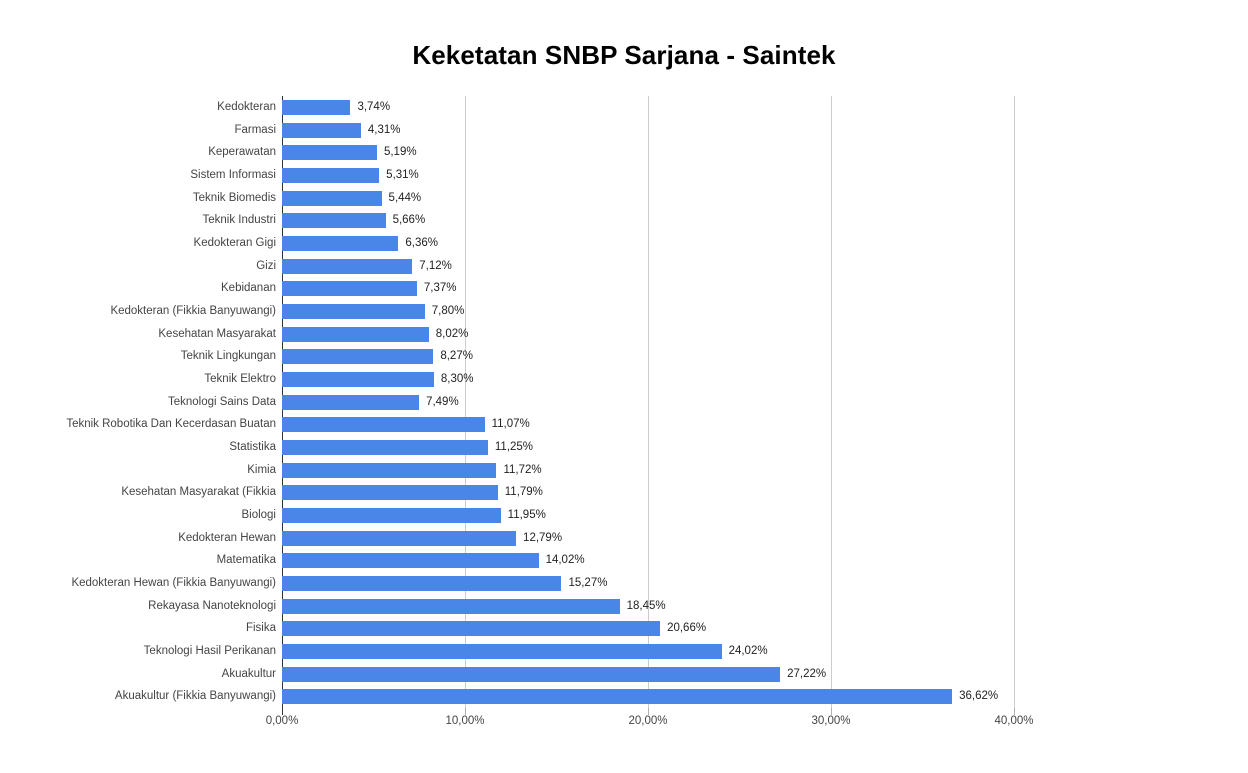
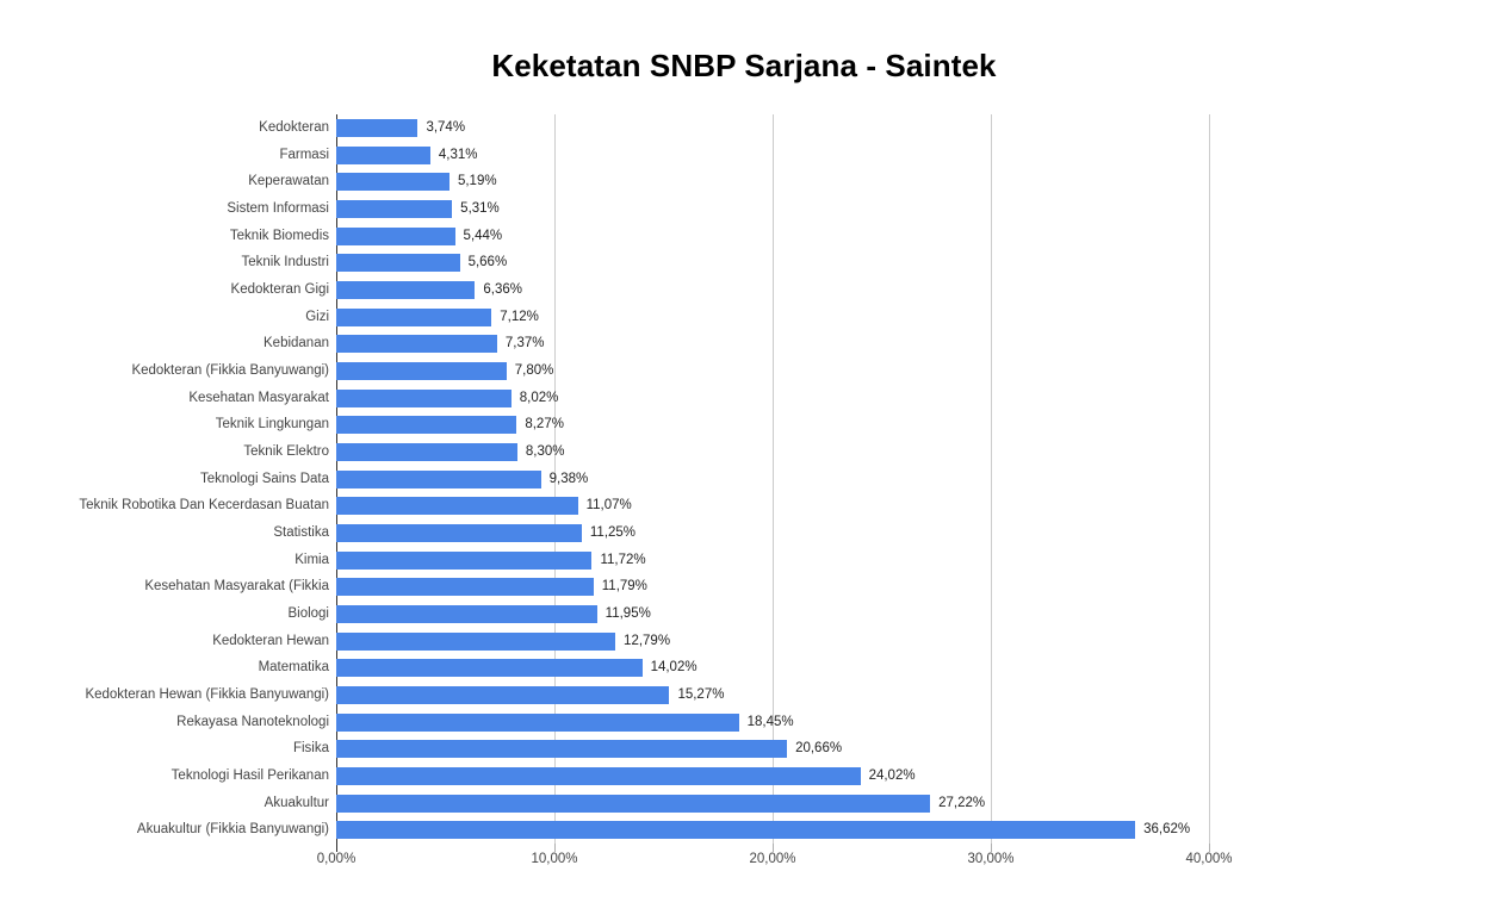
Teknologi Sains Data: 7,49% -> 9,38%
